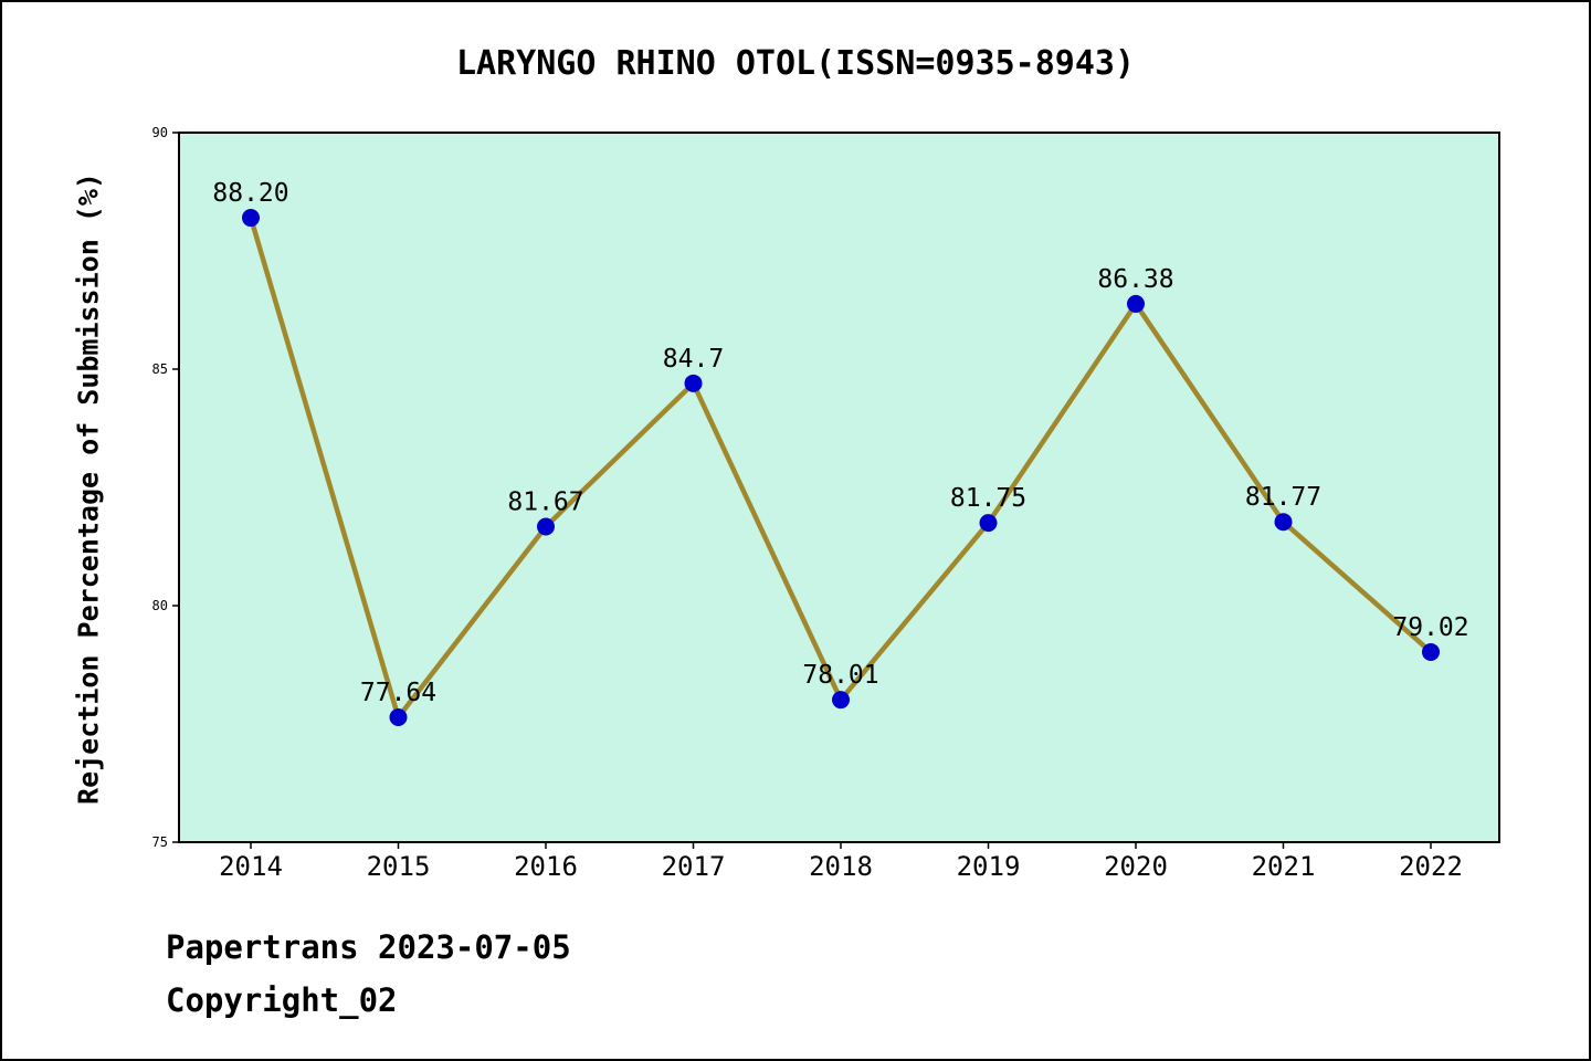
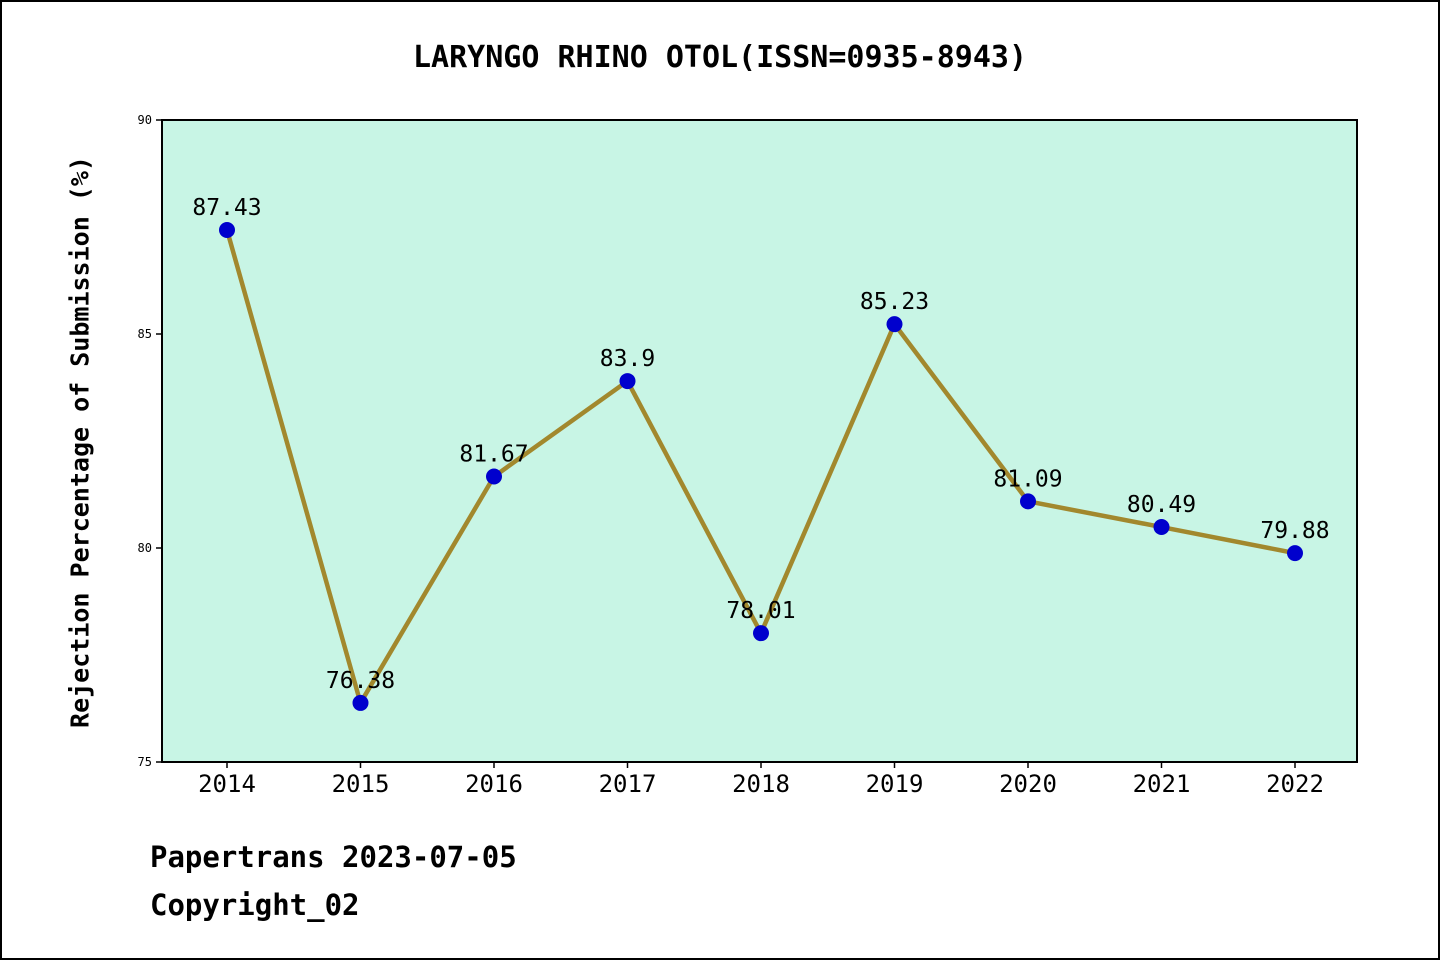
2014: 88.20 -> 87.43
2015: 77.64 -> 76.38
2017: 84.7 -> 83.9
2019: 81.75 -> 85.23
2020: 86.38 -> 81.09
2021: 81.77 -> 80.49
2022: 79.02 -> 79.88
